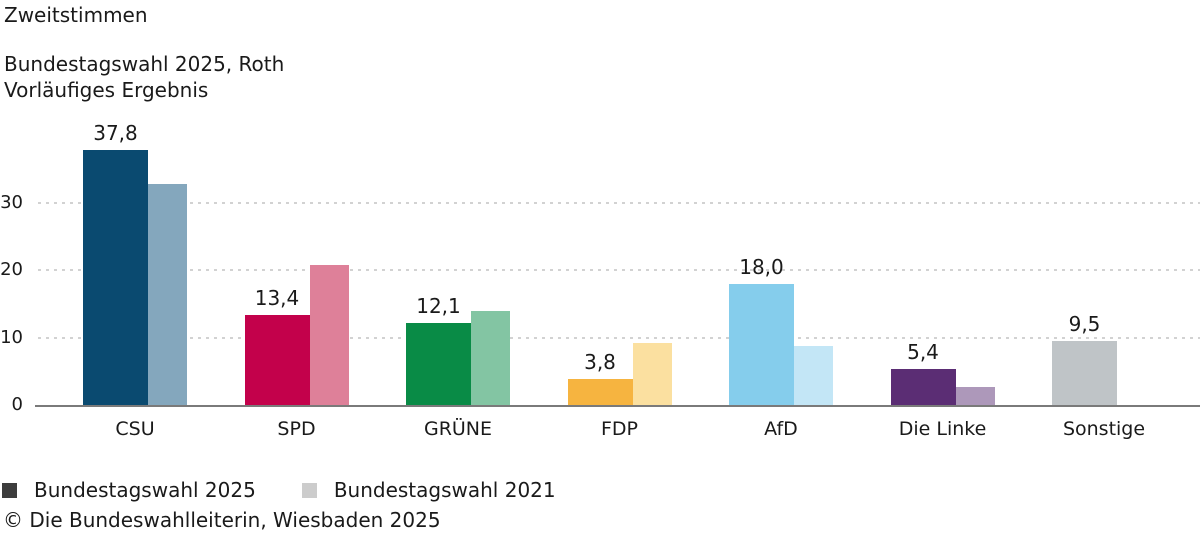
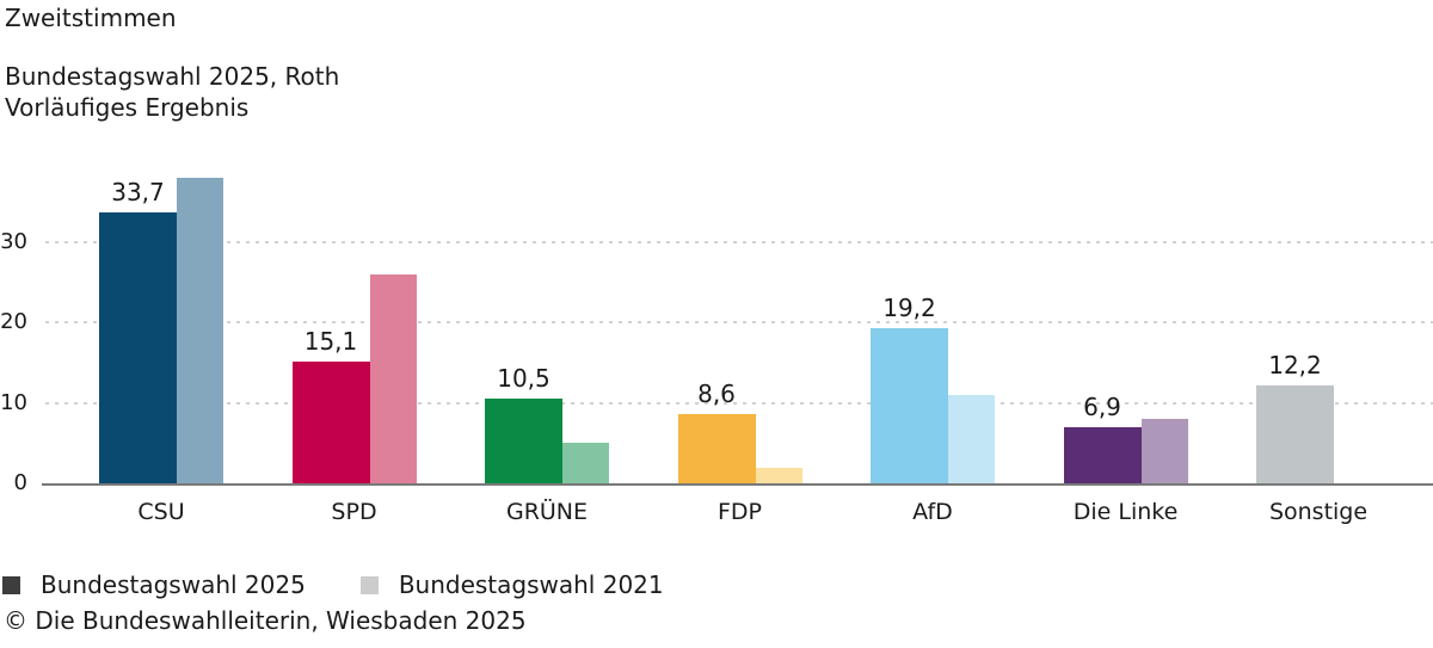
Bundestagswahl 2025/CSU: 37,8 -> 33,7
Bundestagswahl 2021/CSU: 33 -> 38
Bundestagswahl 2025/SPD: 13,4 -> 15,1
Bundestagswahl 2021/SPD: 21 -> 26
Bundestagswahl 2025/GRÜNE: 12,1 -> 10,5
Bundestagswahl 2021/GRÜNE: 14 -> 5
Bundestagswahl 2025/FDP: 3,8 -> 8,6
Bundestagswahl 2021/FDP: 9 -> 2
Bundestagswahl 2025/AfD: 18,0 -> 19,2
Bundestagswahl 2021/AfD: 9 -> 11
Bundestagswahl 2025/Die Linke: 5,4 -> 6,9
Bundestagswahl 2021/Die Linke: 3 -> 8
Bundestagswahl 2025/Sonstige: 9,5 -> 12,2
